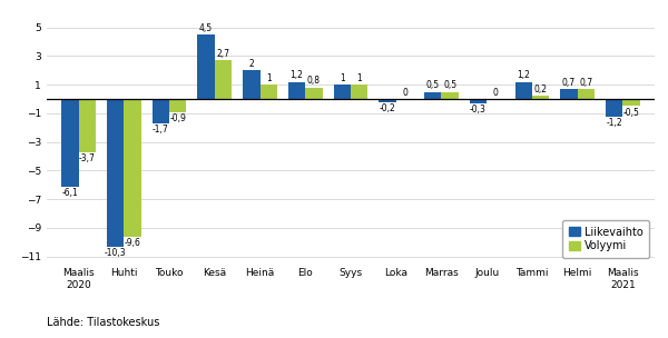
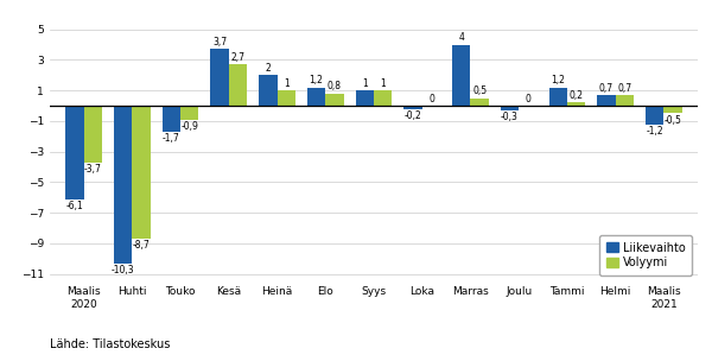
Volyymi/Huhti: -9,6 -> -8,7
Liikevaihto/Kesä: 4,5 -> 3,7
Liikevaihto/Marras: 0,5 -> 4
